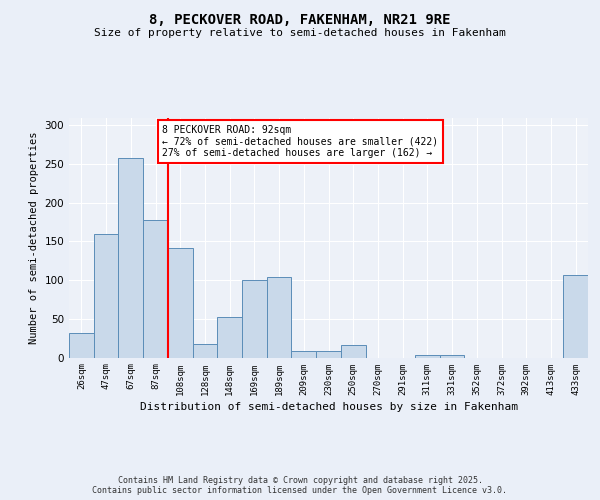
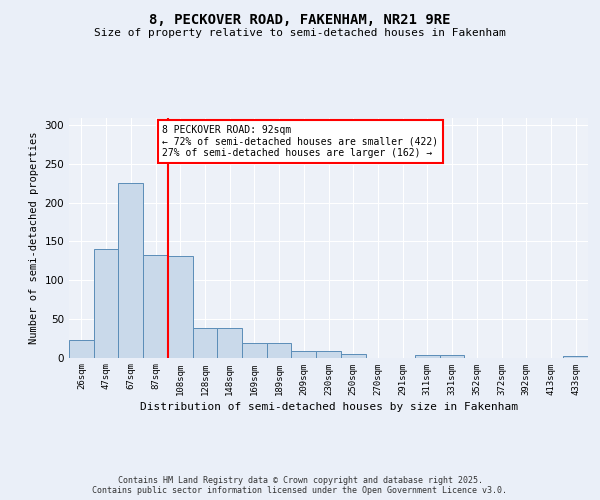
26sqm: 32 -> 22
47sqm: 160 -> 140
67sqm: 258 -> 225
87sqm: 178 -> 133
108sqm: 142 -> 131
128sqm: 18 -> 38
148sqm: 52 -> 38
169sqm: 100 -> 19
189sqm: 104 -> 19
250sqm: 16 -> 4
433sqm: 106 -> 2
